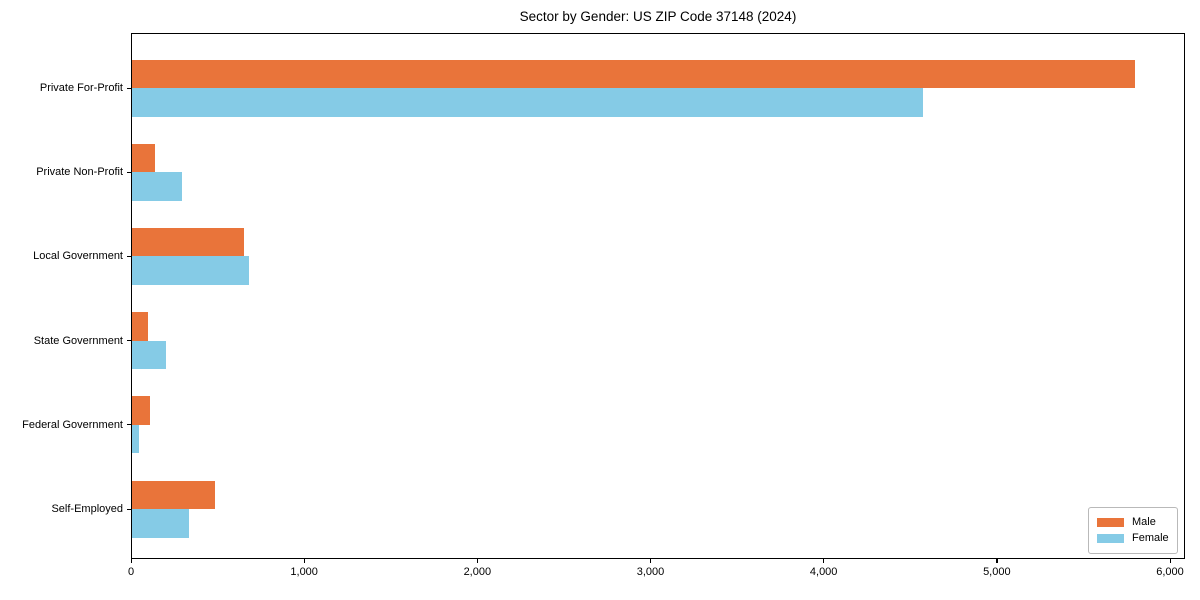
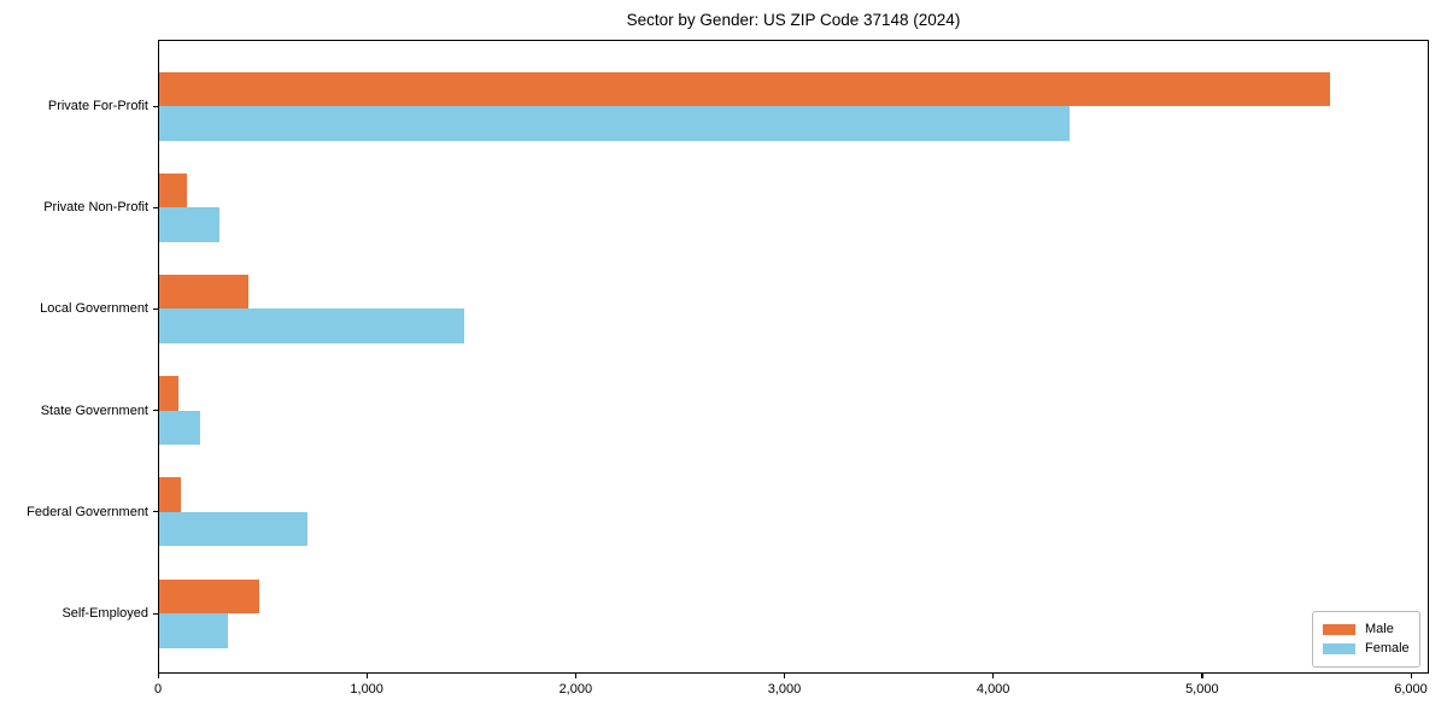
Male/Private For-Profit: 5790 -> 5610
Female/Private For-Profit: 4570 -> 4360
Male/Local Government: 640 -> 430
Female/Local Government: 680 -> 1460
Female/Federal Government: 40 -> 710
